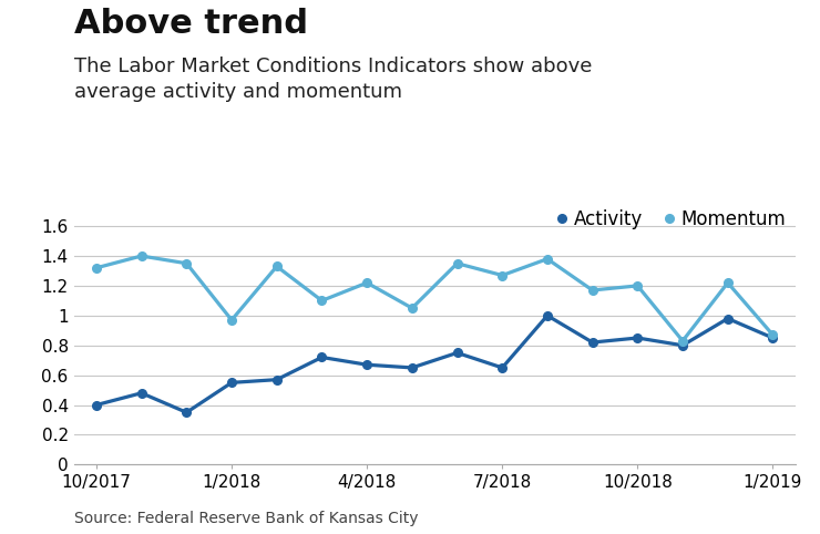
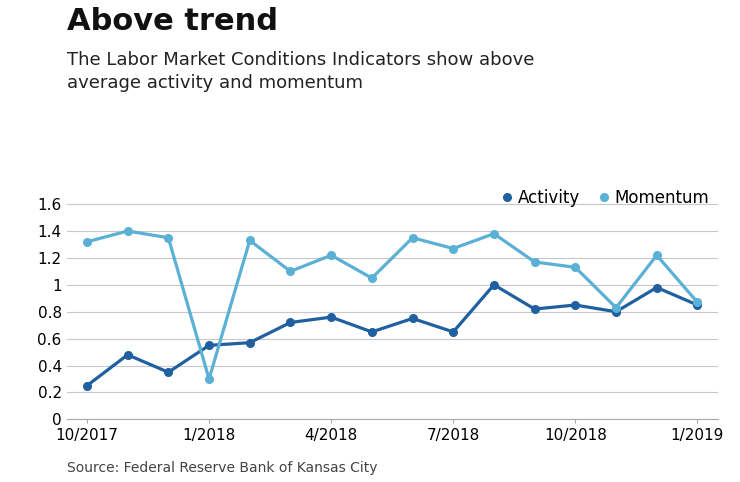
Activity/10/2017: 0.40 -> 0.25
Momentum/1/2018: 0.97 -> 0.30
Activity/4/2018: 0.67 -> 0.76
Momentum/10/2018: 1.20 -> 1.13
